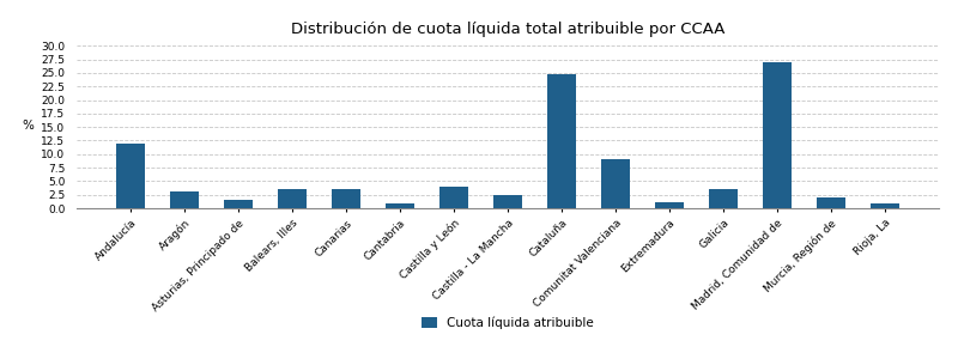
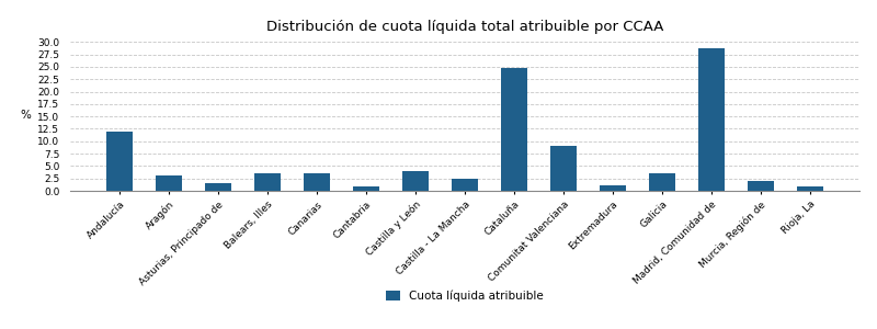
Madrid, Comunidad de: 27.0 -> 28.8
